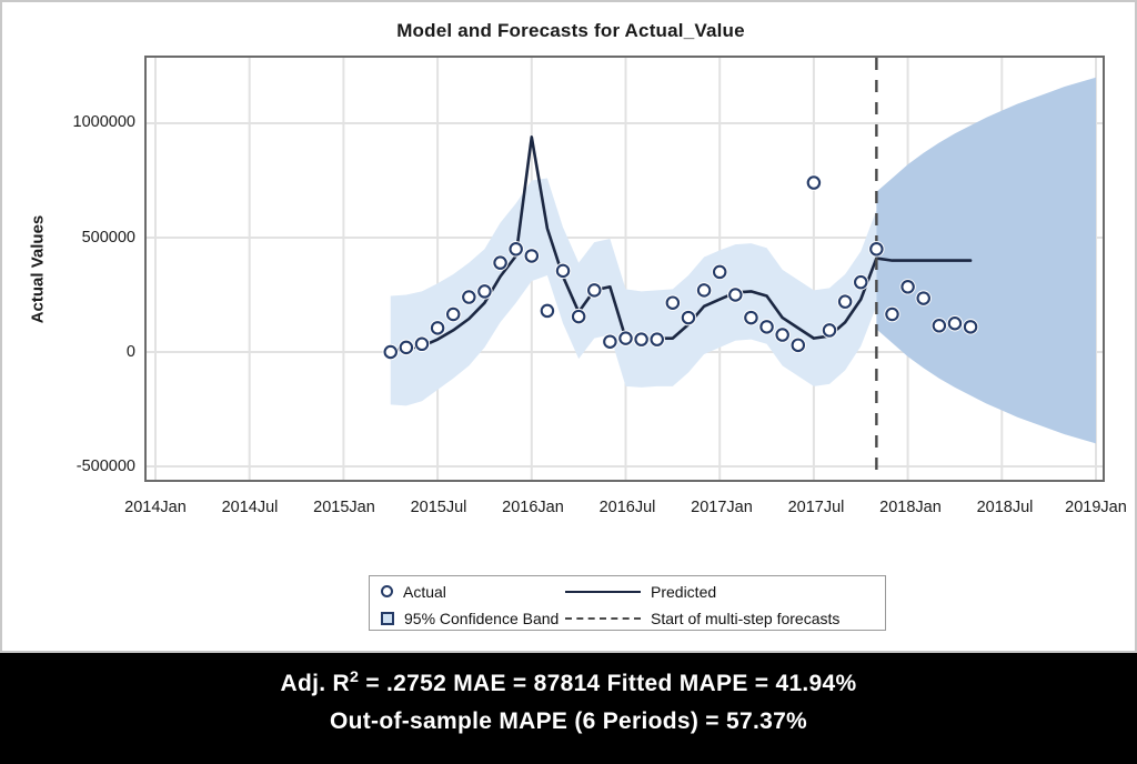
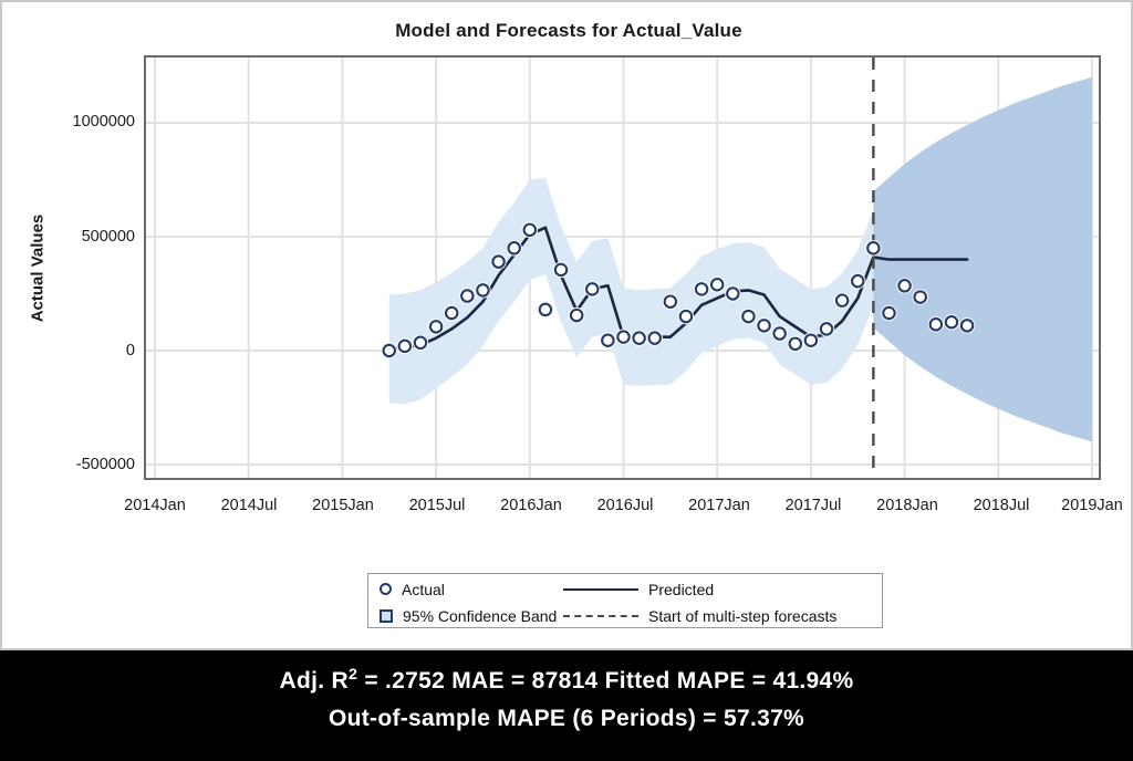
Actual/2016Jan: 420000 -> 530000
Predicted/2016Jan: 940000 -> 510000
Actual/2017Jan: 350000 -> 290000
Actual/2017Jul: 740000 -> 40000
